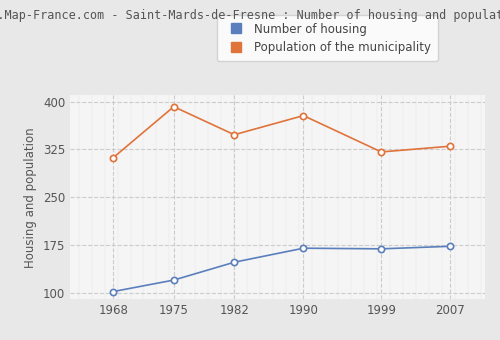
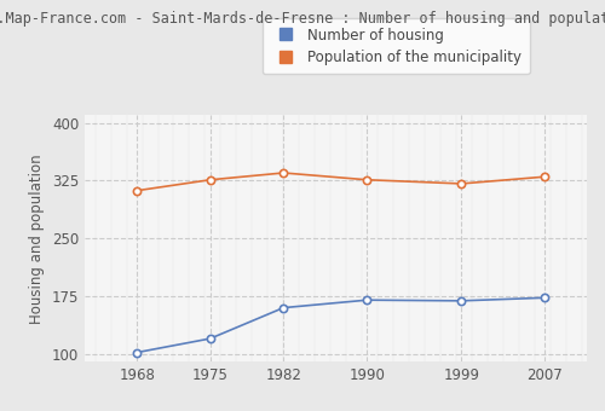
Population of the municipality/1975: 392 -> 326
Number of housing/1982: 148 -> 160
Population of the municipality/1982: 348 -> 335
Population of the municipality/1990: 378 -> 326
